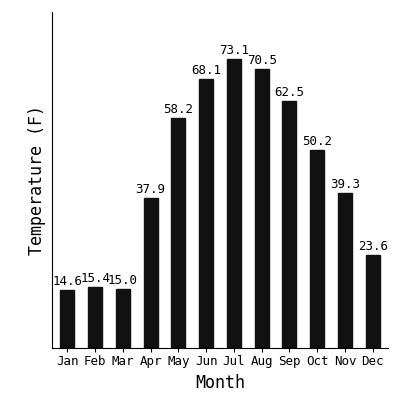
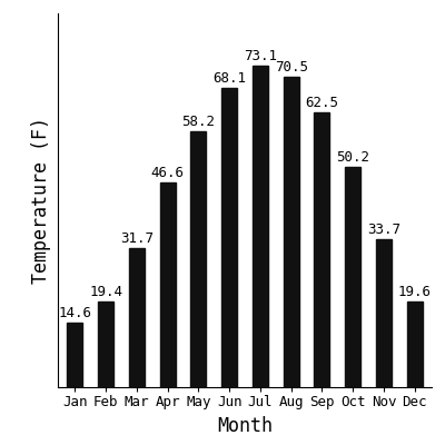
Feb: 15.4 -> 19.4
Mar: 15.0 -> 31.7
Apr: 37.9 -> 46.6
Nov: 39.3 -> 33.7
Dec: 23.6 -> 19.6
